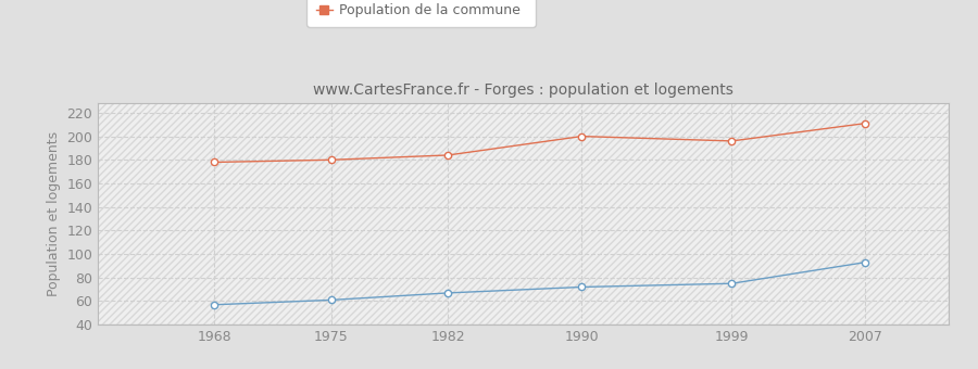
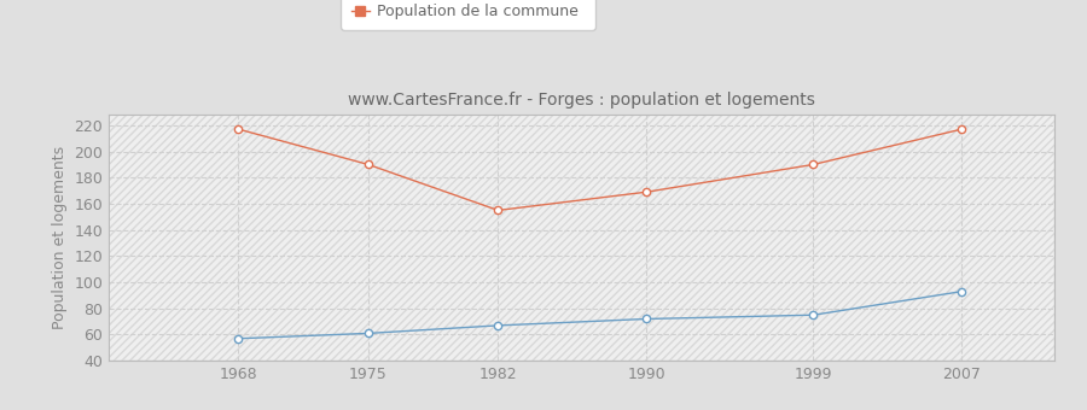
Population de la commune/1968: 178 -> 217
Population de la commune/1975: 180 -> 190
Population de la commune/1982: 184 -> 155
Population de la commune/1990: 200 -> 169
Population de la commune/1999: 196 -> 190
Population de la commune/2007: 211 -> 217
